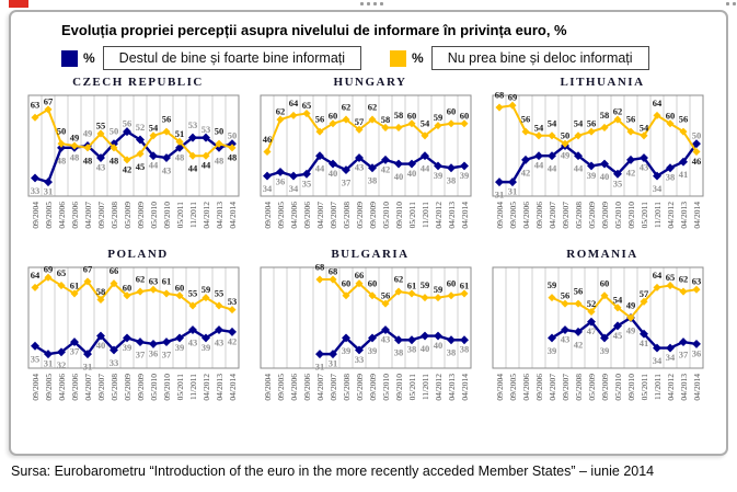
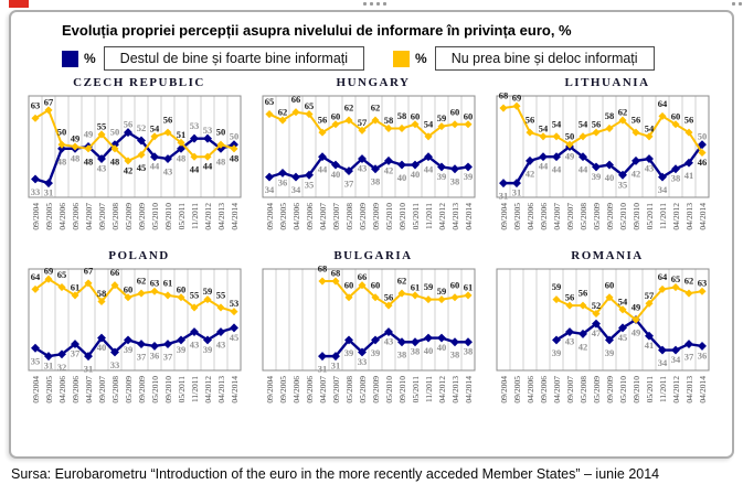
HUNGARY/Nu prea bine și deloc informați/09/2004: 46 -> 65
HUNGARY/Nu prea bine și deloc informați/04/2006: 64 -> 66
POLAND/Destul de bine și foarte bine informați/04/2014: 42 -> 45
